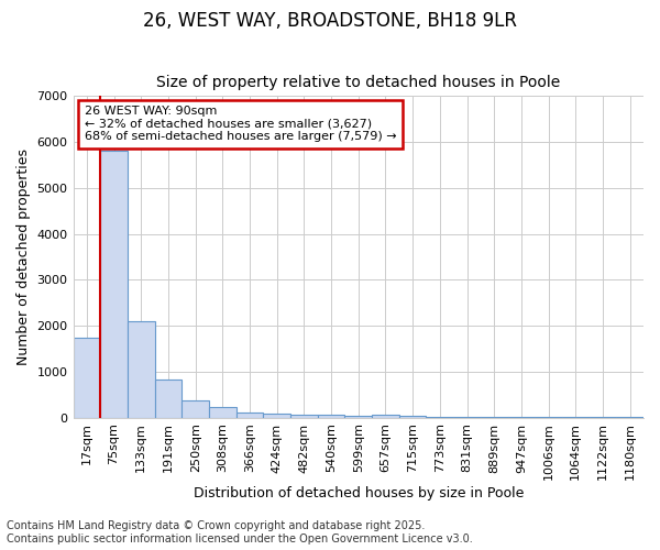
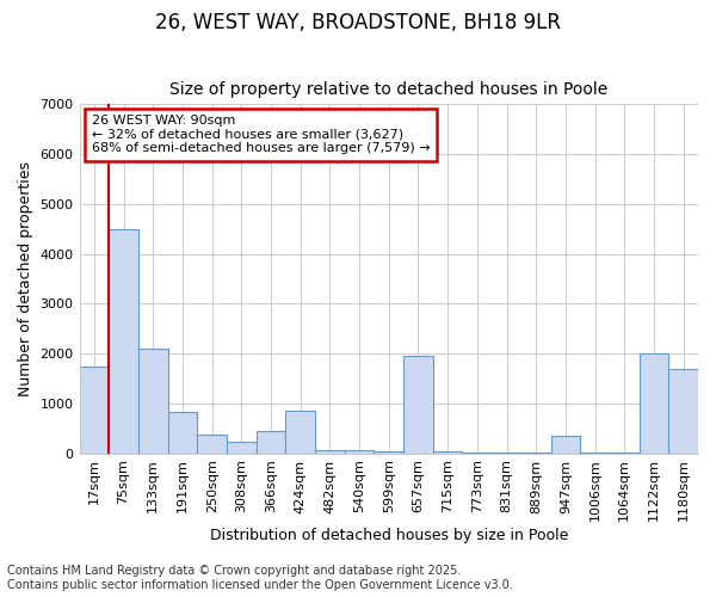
75sqm: 5800 -> 4500
366sqm: 120 -> 450
424sqm: 90 -> 850
657sqm: 60 -> 1950
947sqm: 0 -> 350
1122sqm: 0 -> 2000
1180sqm: 0 -> 1700
